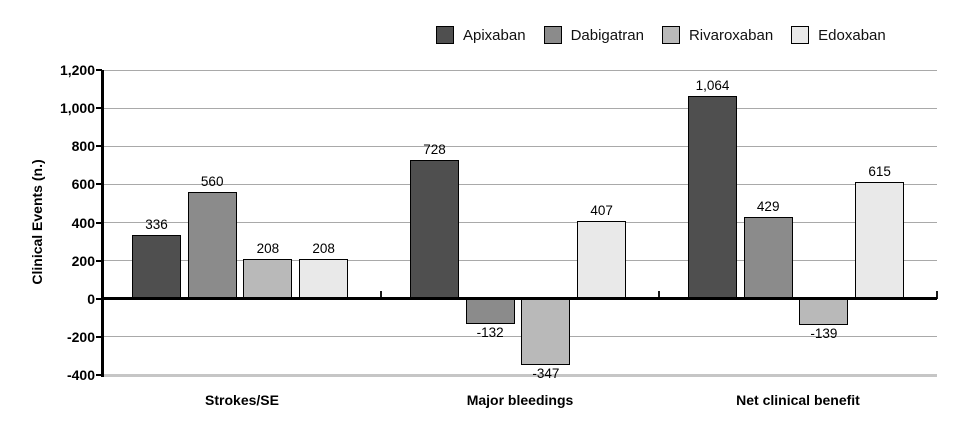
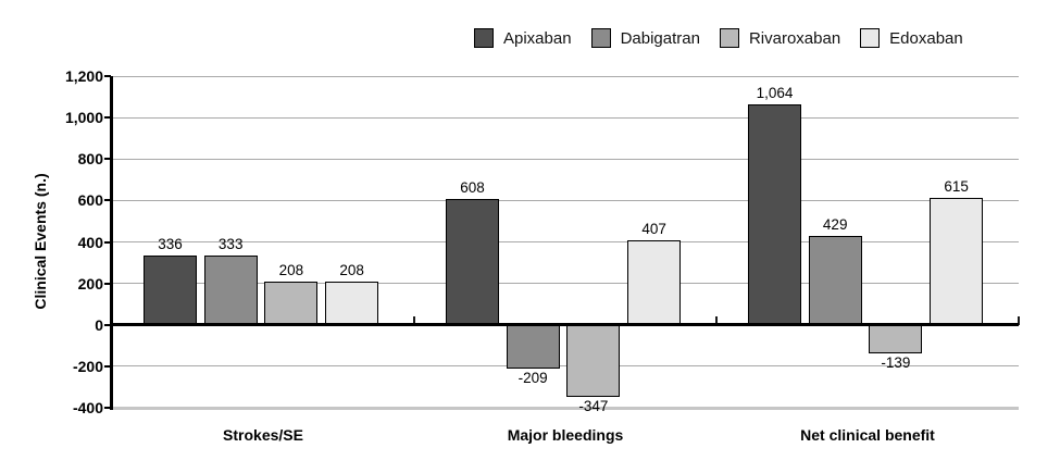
Dabigatran/Strokes/SE: 560 -> 333
Apixaban/Major bleedings: 728 -> 608
Dabigatran/Major bleedings: -132 -> -209
